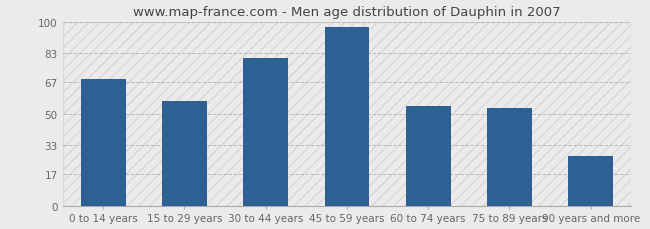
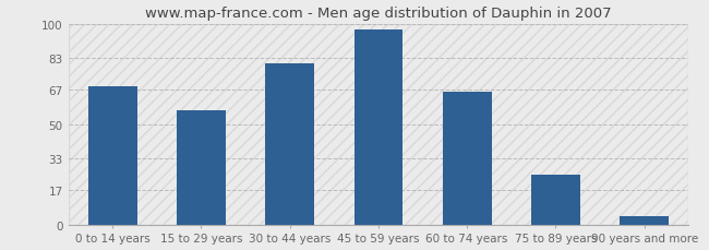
60 to 74 years: 54 -> 66
75 to 89 years: 53 -> 25
90 years and more: 27 -> 4
